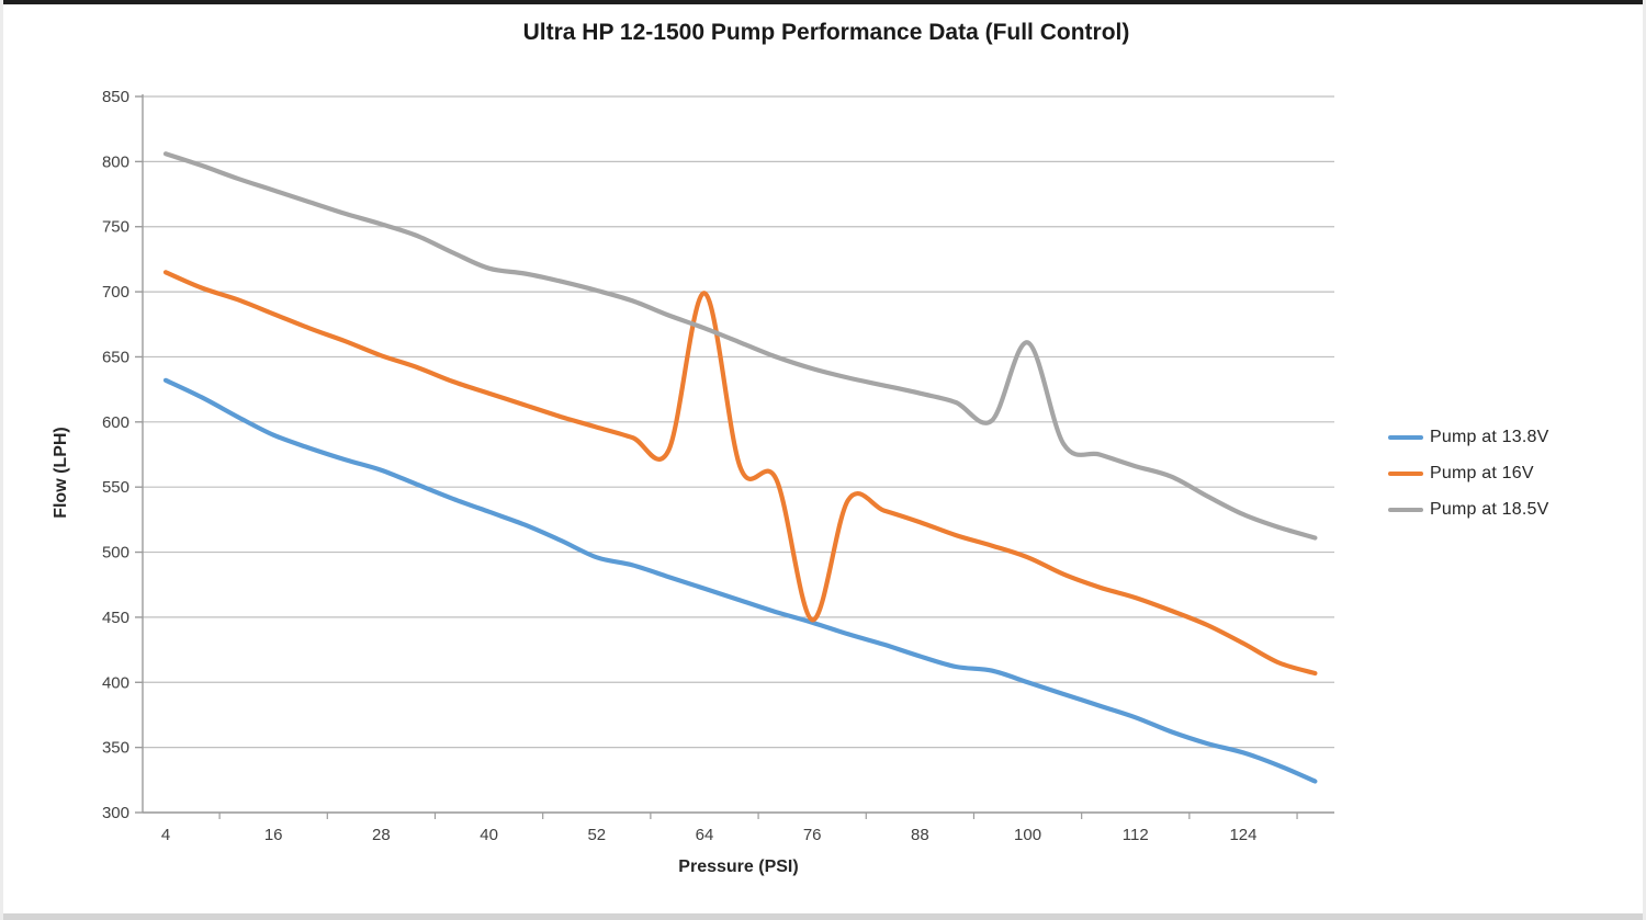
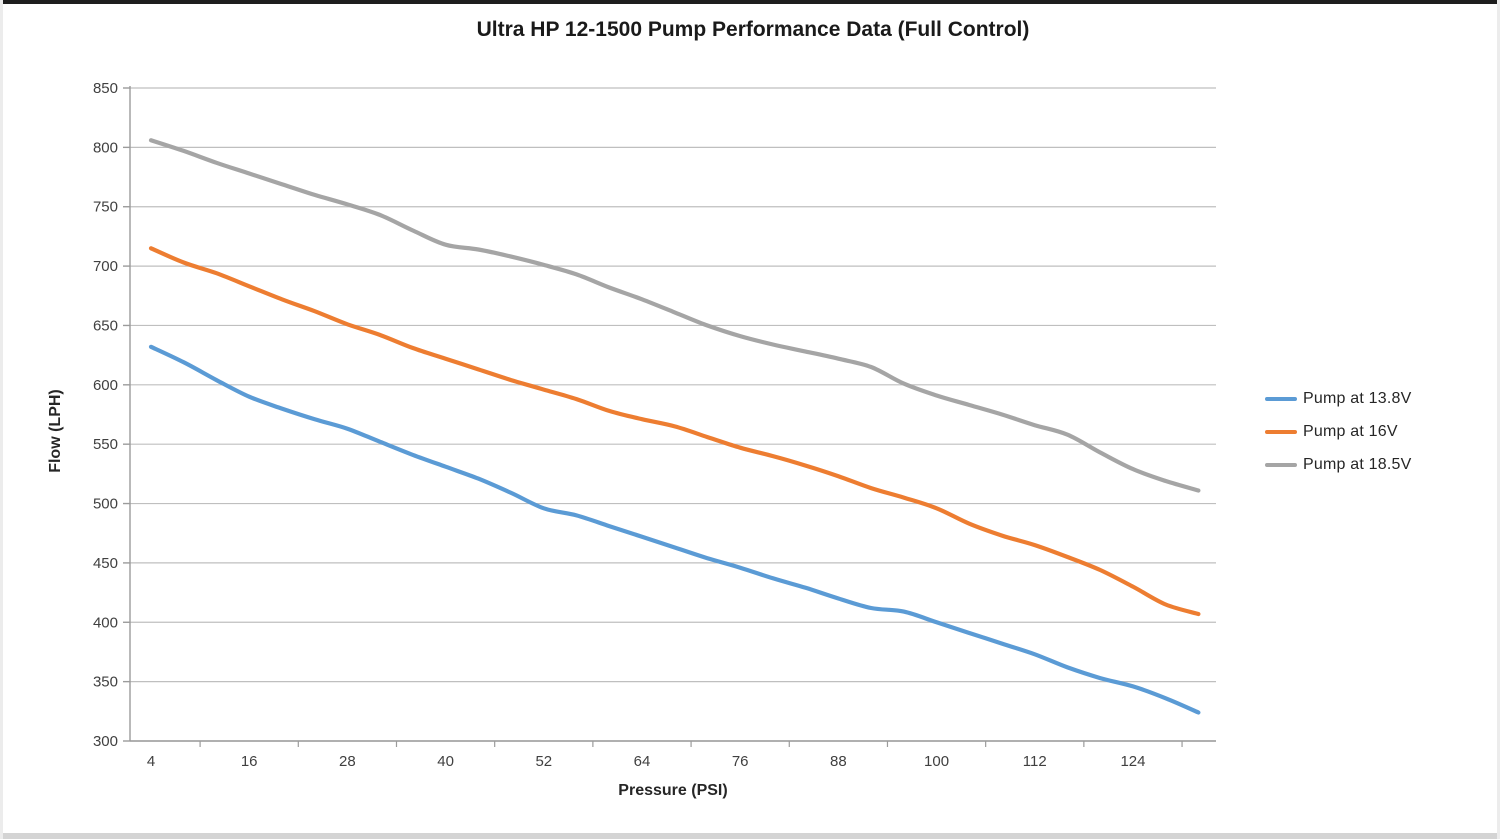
Pump at 16V/64: 699 -> 571
Pump at 16V/76: 448 -> 547
Pump at 18.5V/100: 661 -> 591
